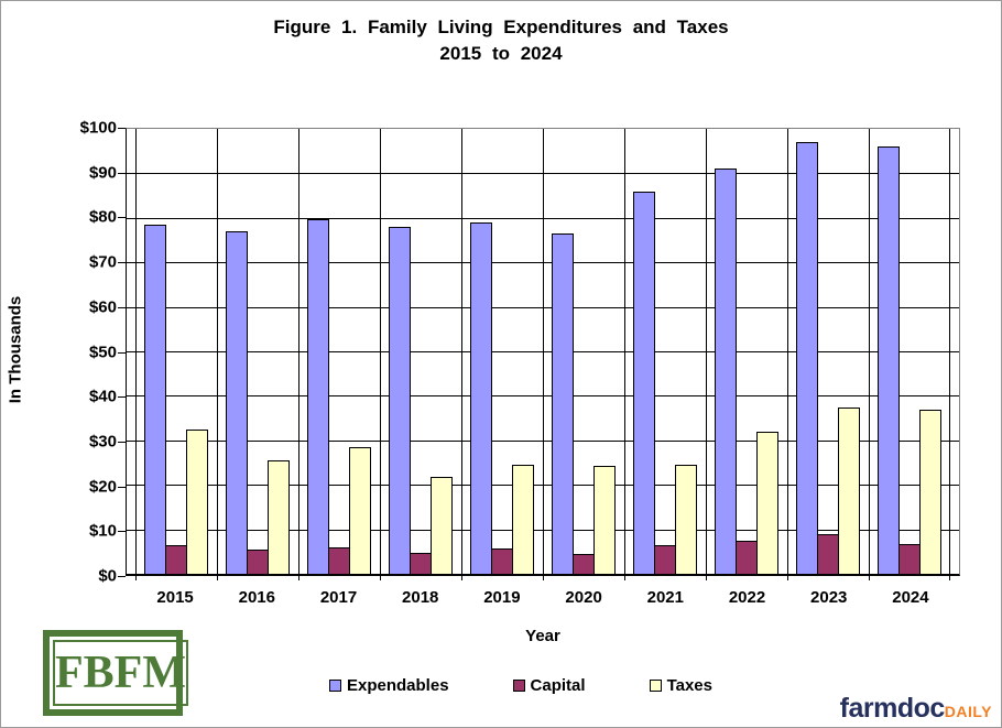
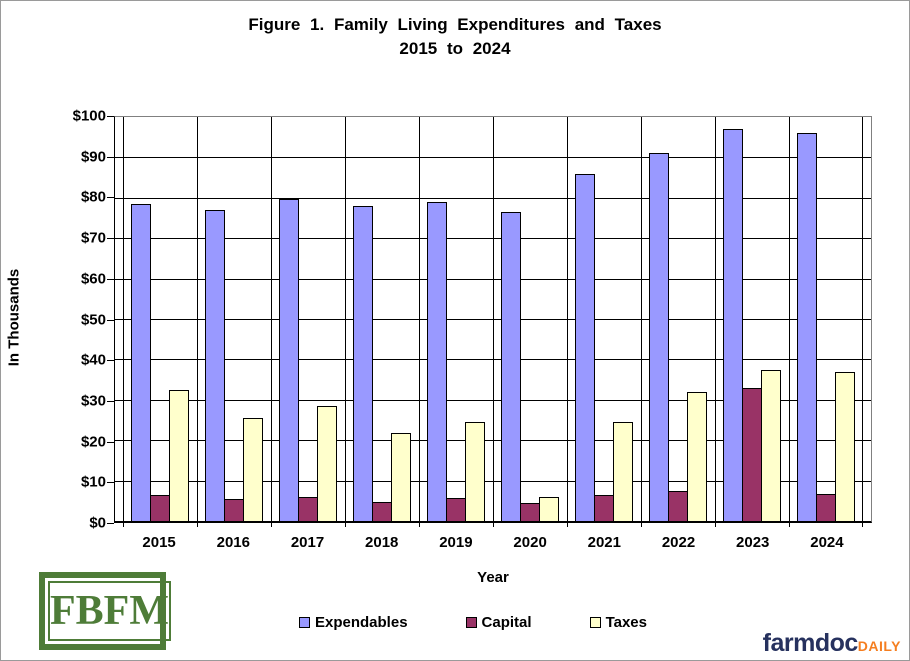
Taxes/2020: $24 -> $6
Capital/2023: $9 -> $33
